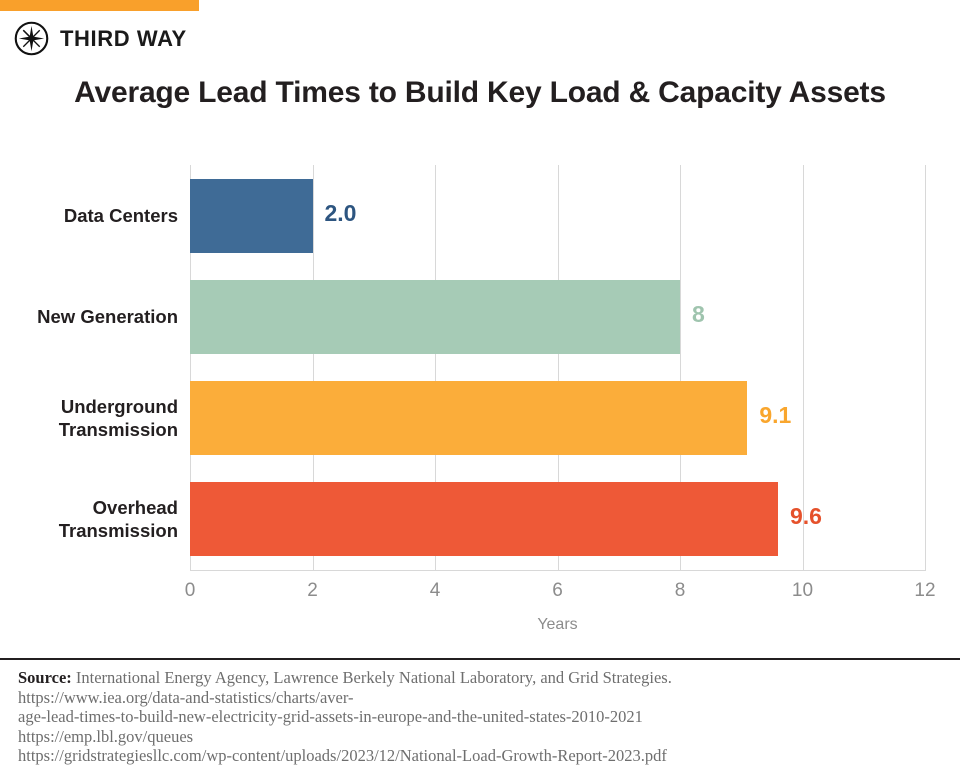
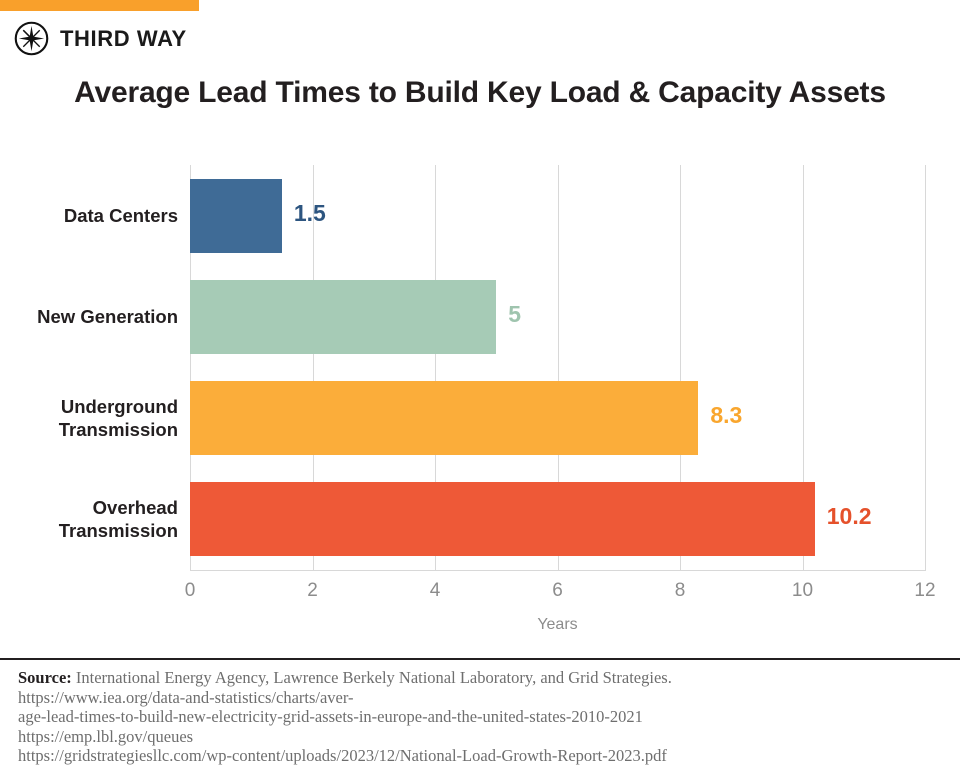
Data Centers: 2.0 -> 1.5
New Generation: 8 -> 5
Underground Transmission: 9.1 -> 8.3
Overhead Transmission: 9.6 -> 10.2
